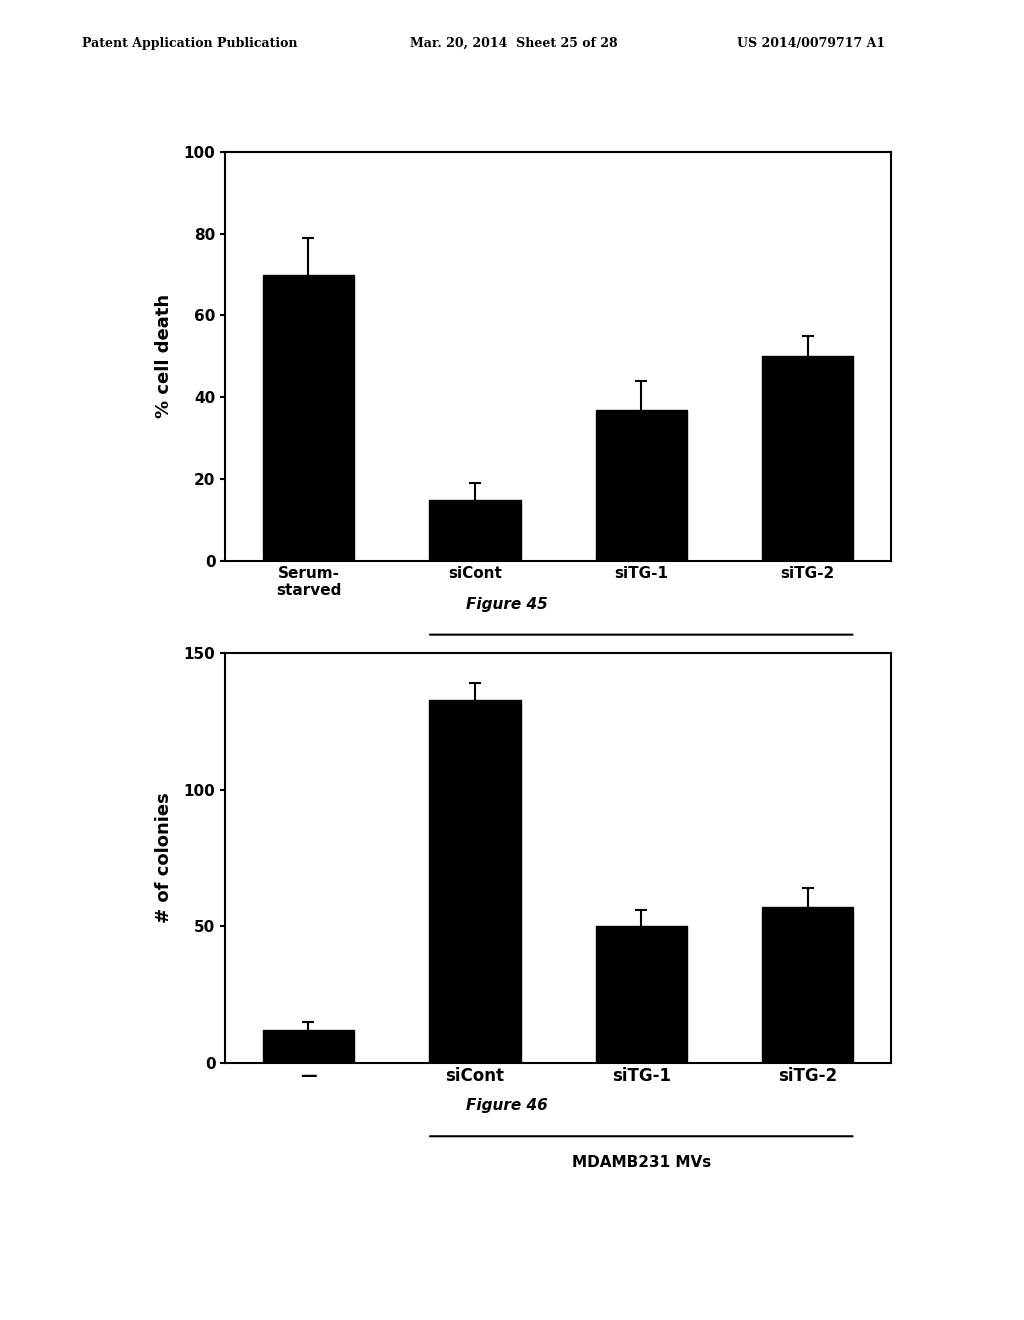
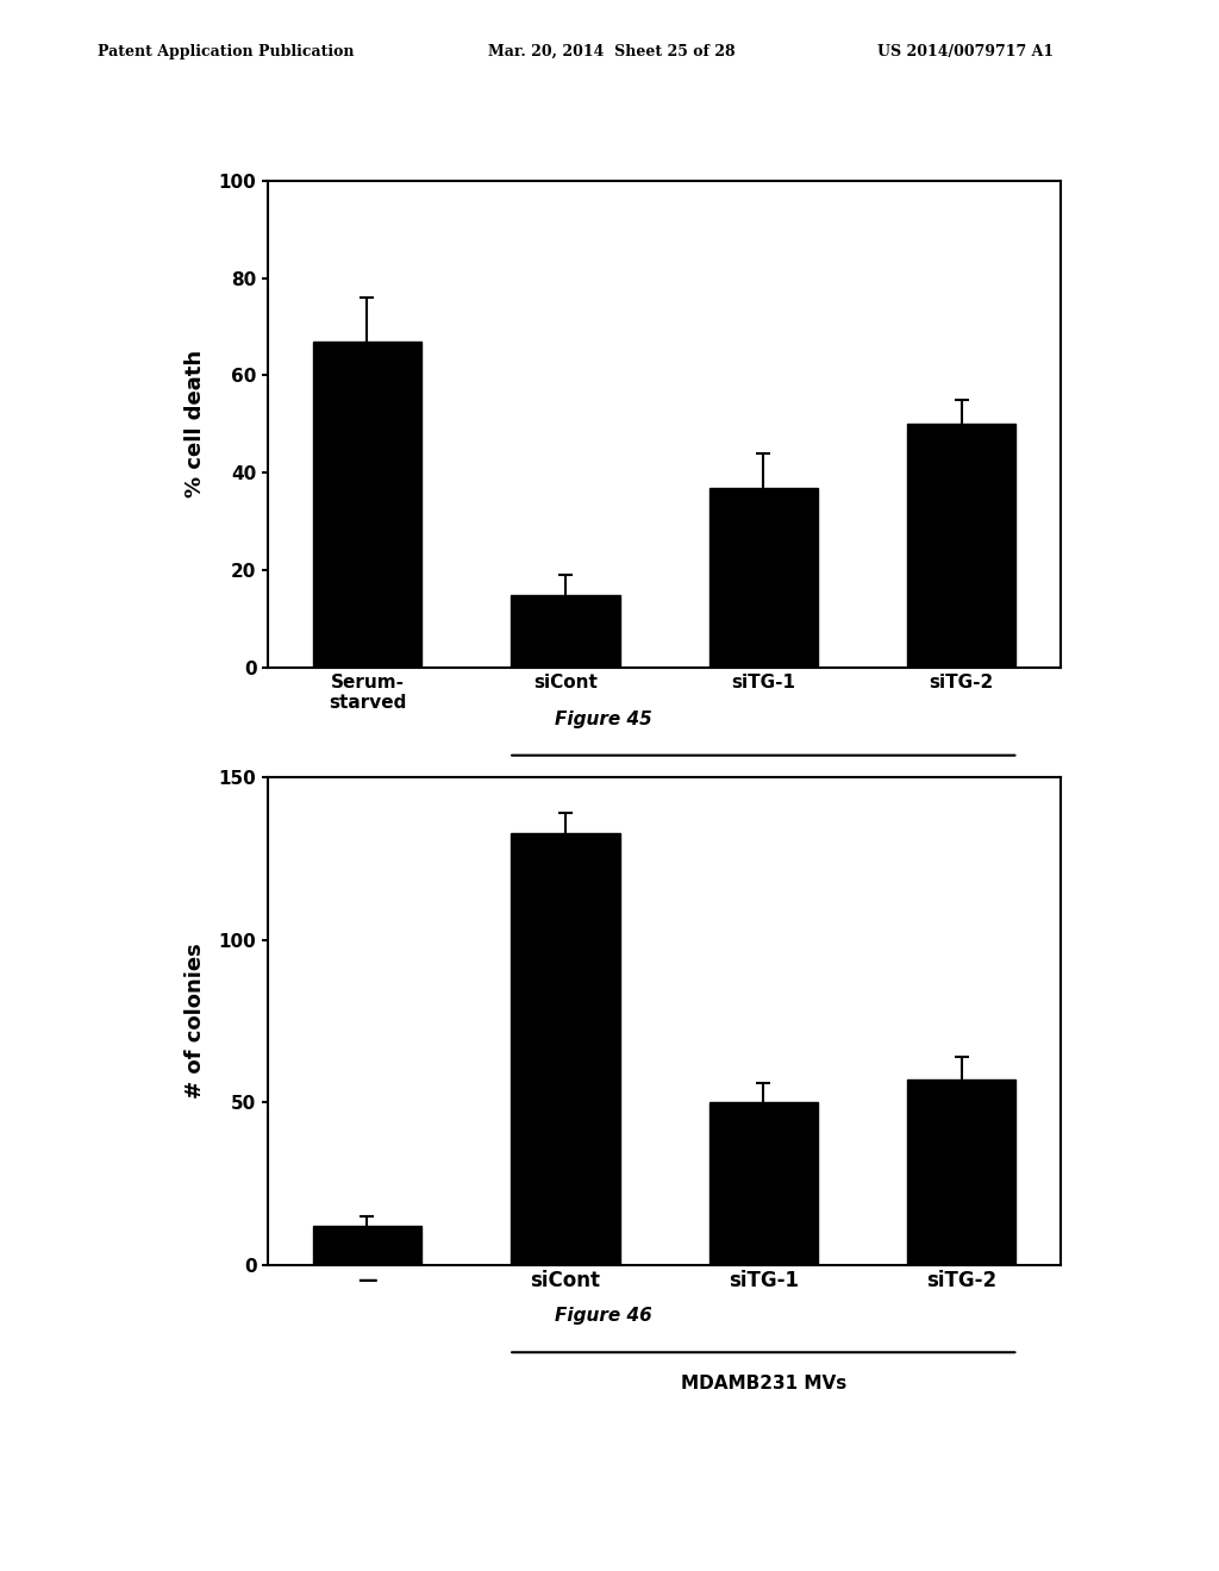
Serum- starved: 70 -> 67
